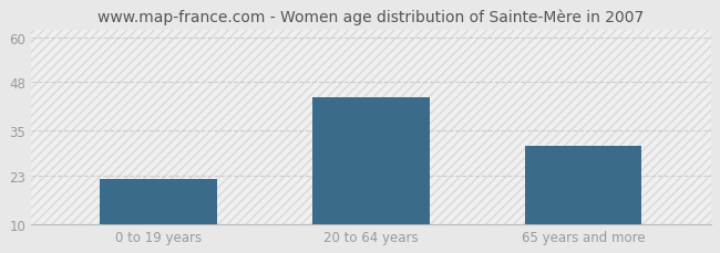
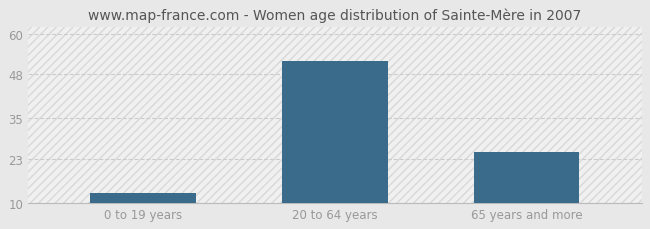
0 to 19 years: 22 -> 13
20 to 64 years: 44 -> 52
65 years and more: 31 -> 25
